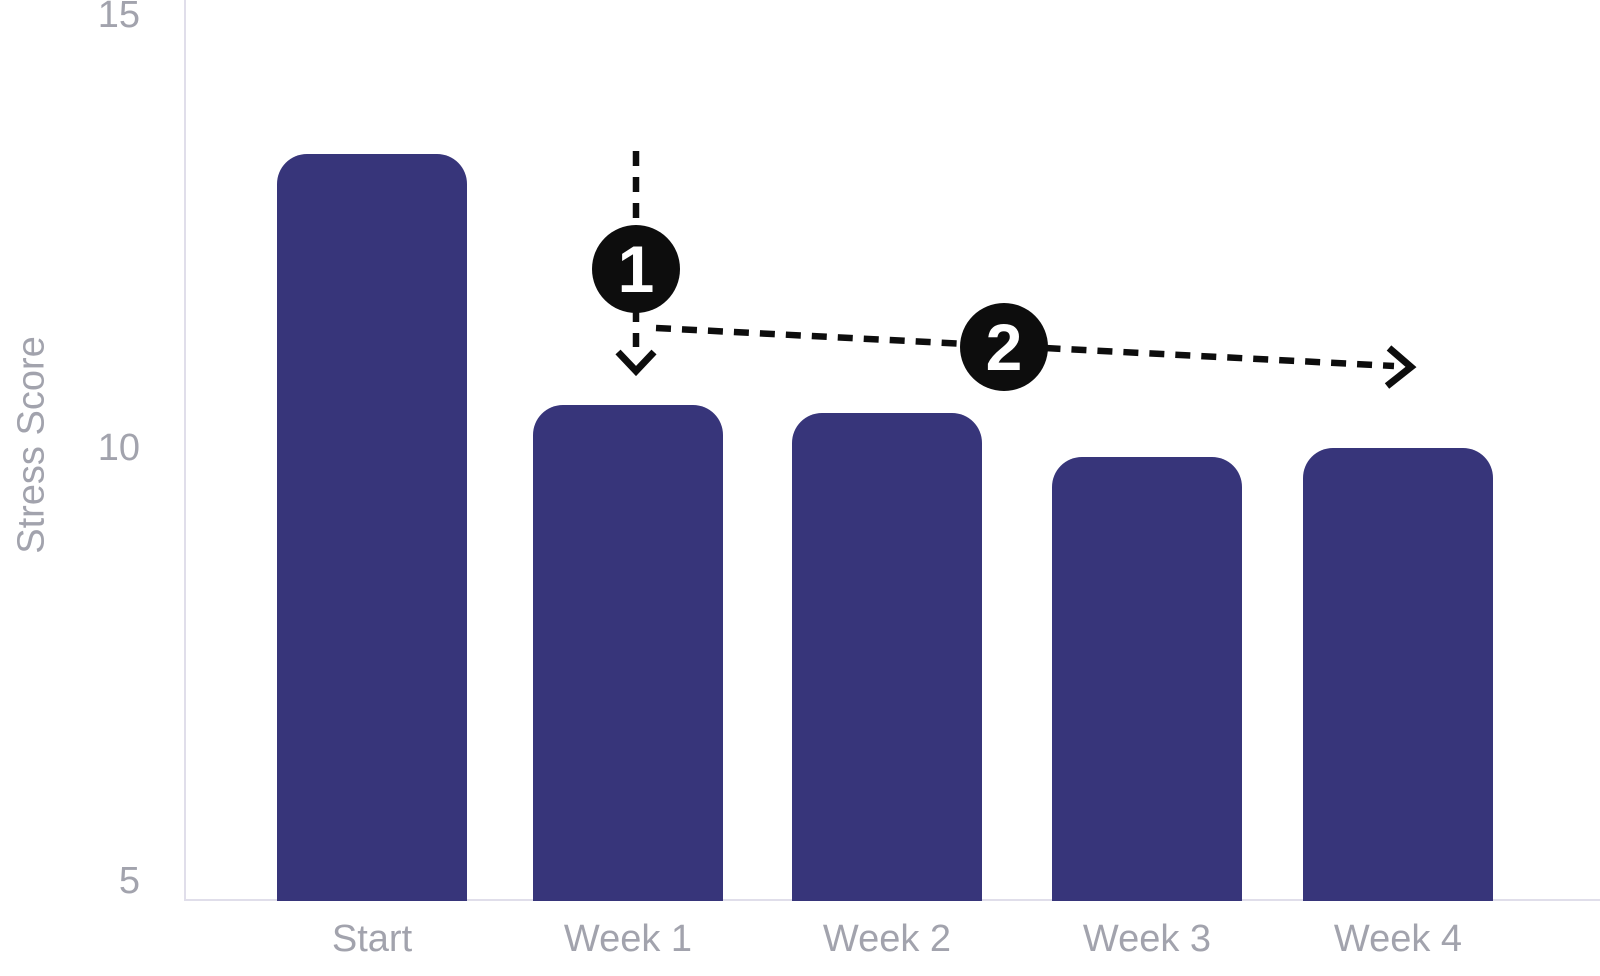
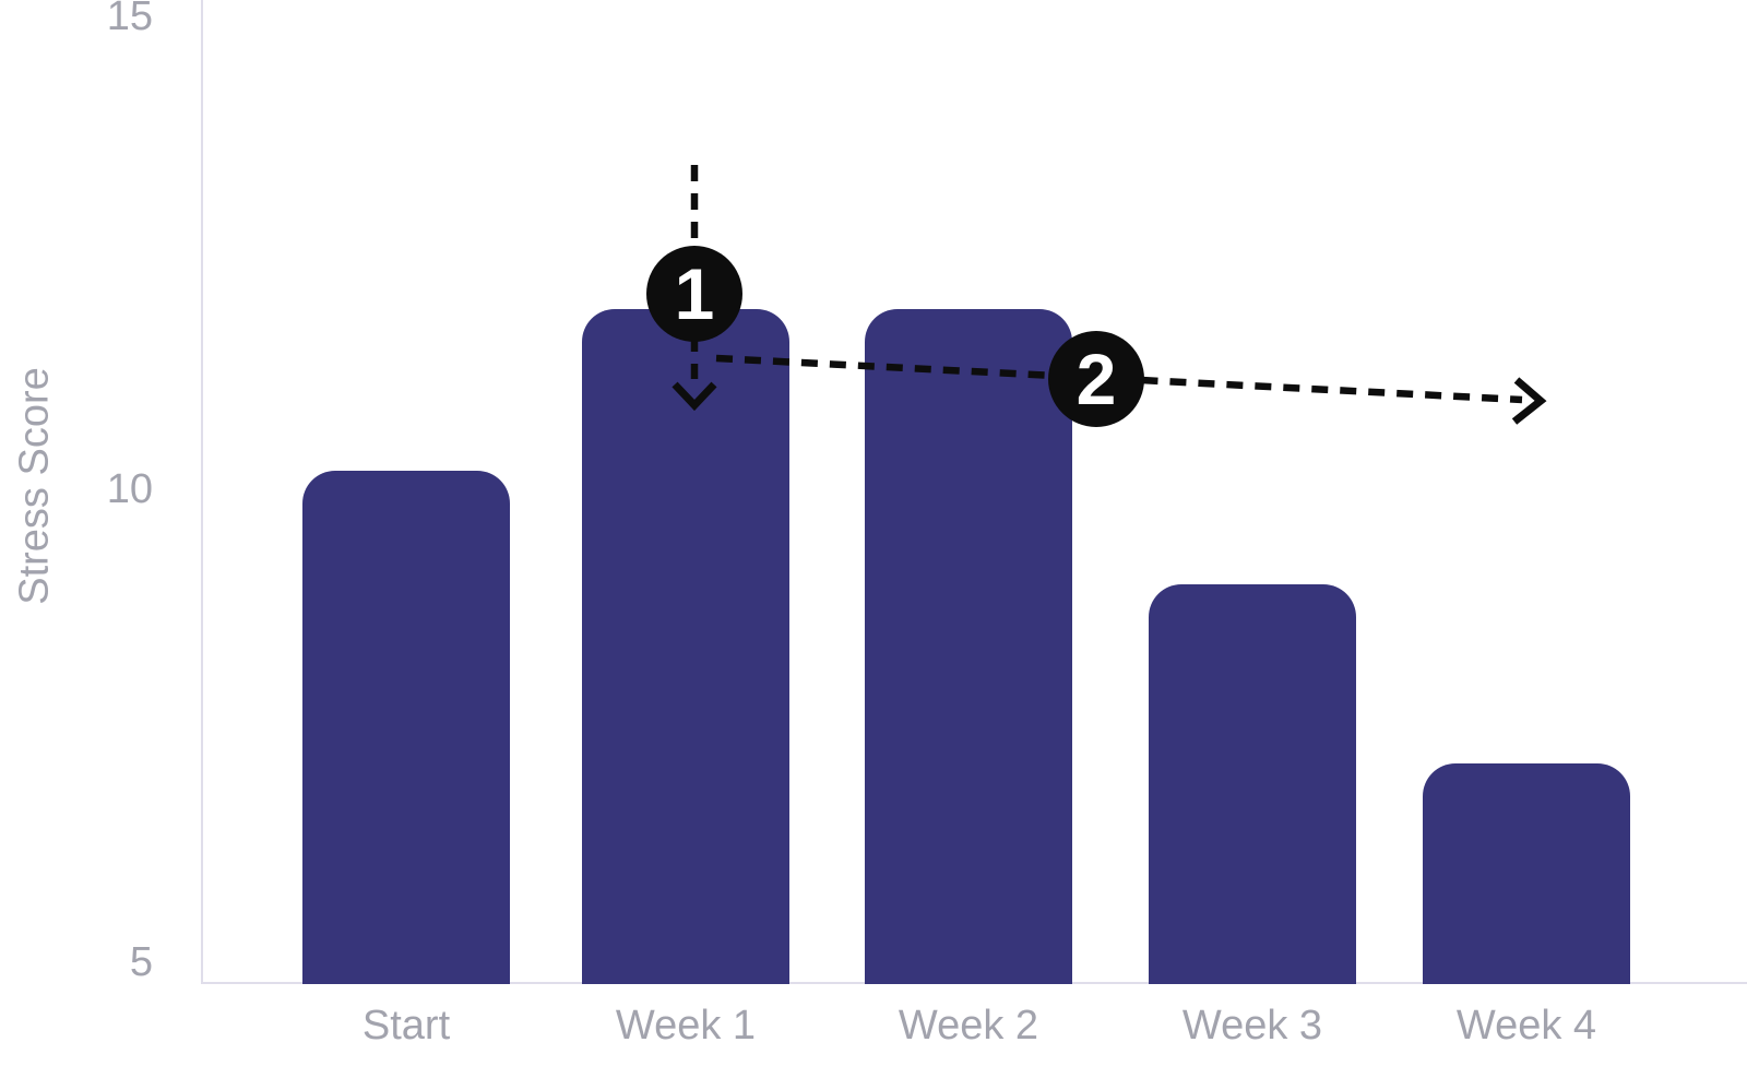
Start: 13.4 -> 10.2
Week 1: 10.5 -> 11.9
Week 2: 10.4 -> 11.9
Week 3: 9.9 -> 9.0
Week 4: 10.0 -> 7.1
